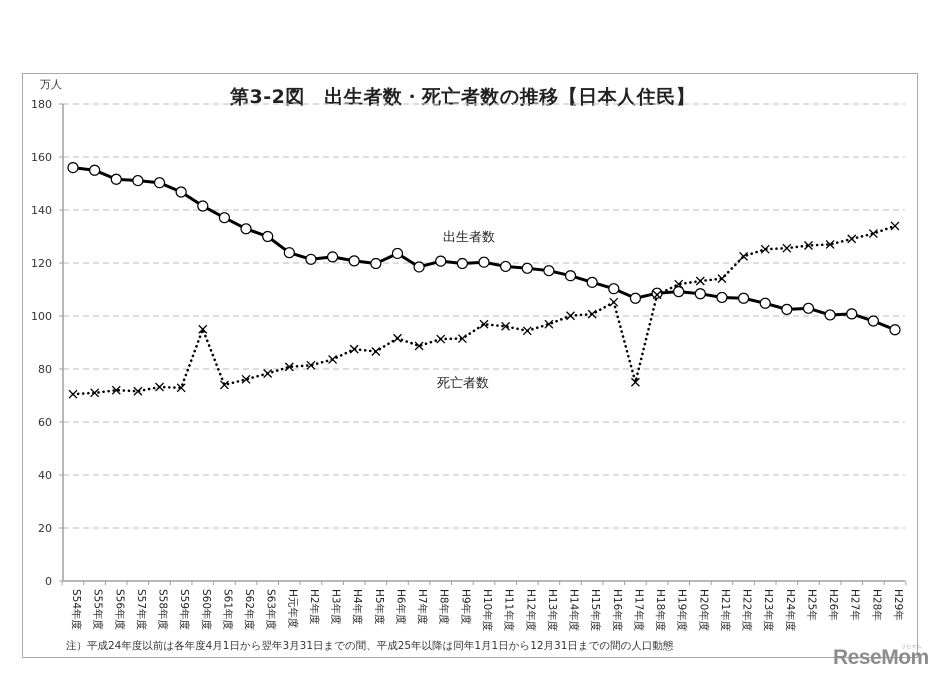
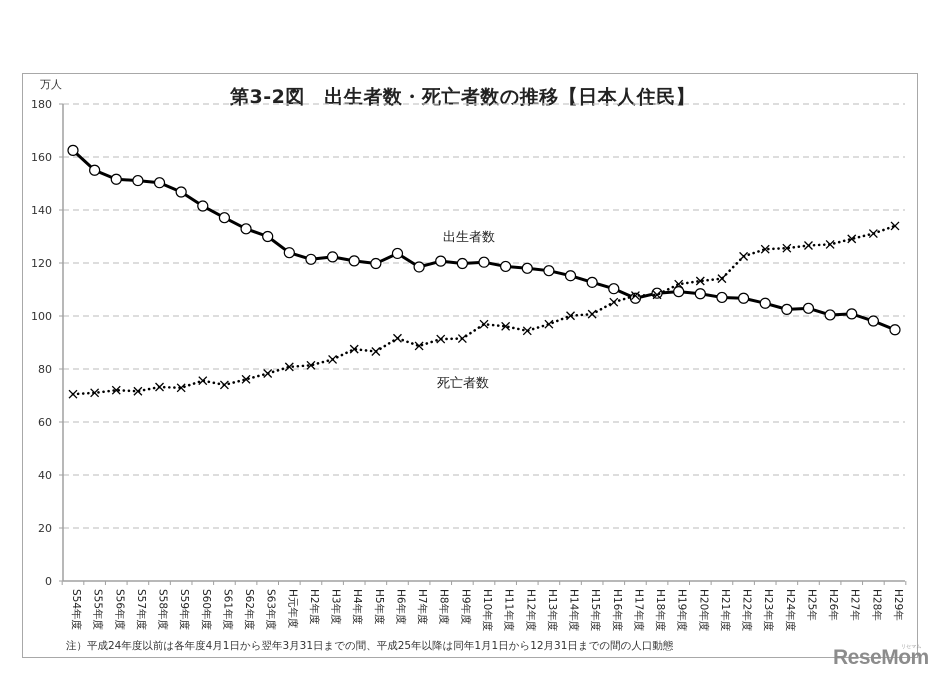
出生者数/S54年度: 156 -> 162
死亡者数/S60年度: 95 -> 76
死亡者数/H17年度: 75 -> 108
